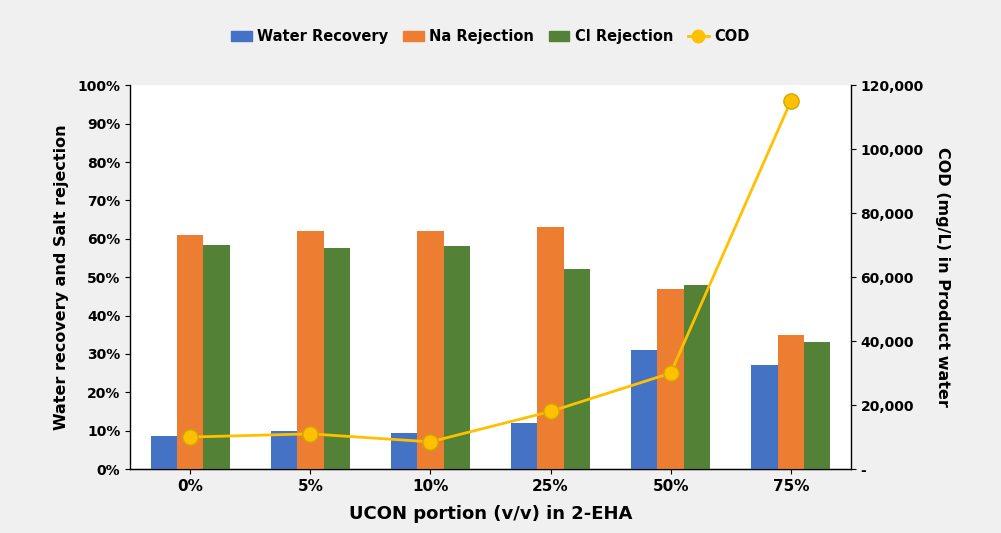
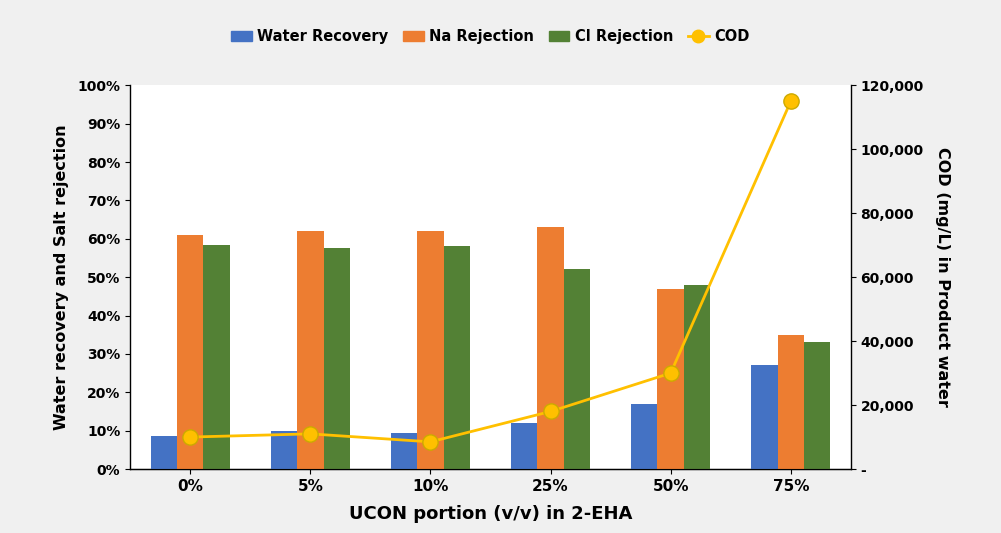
Water Recovery/50%: 31.0% -> 17.0%
